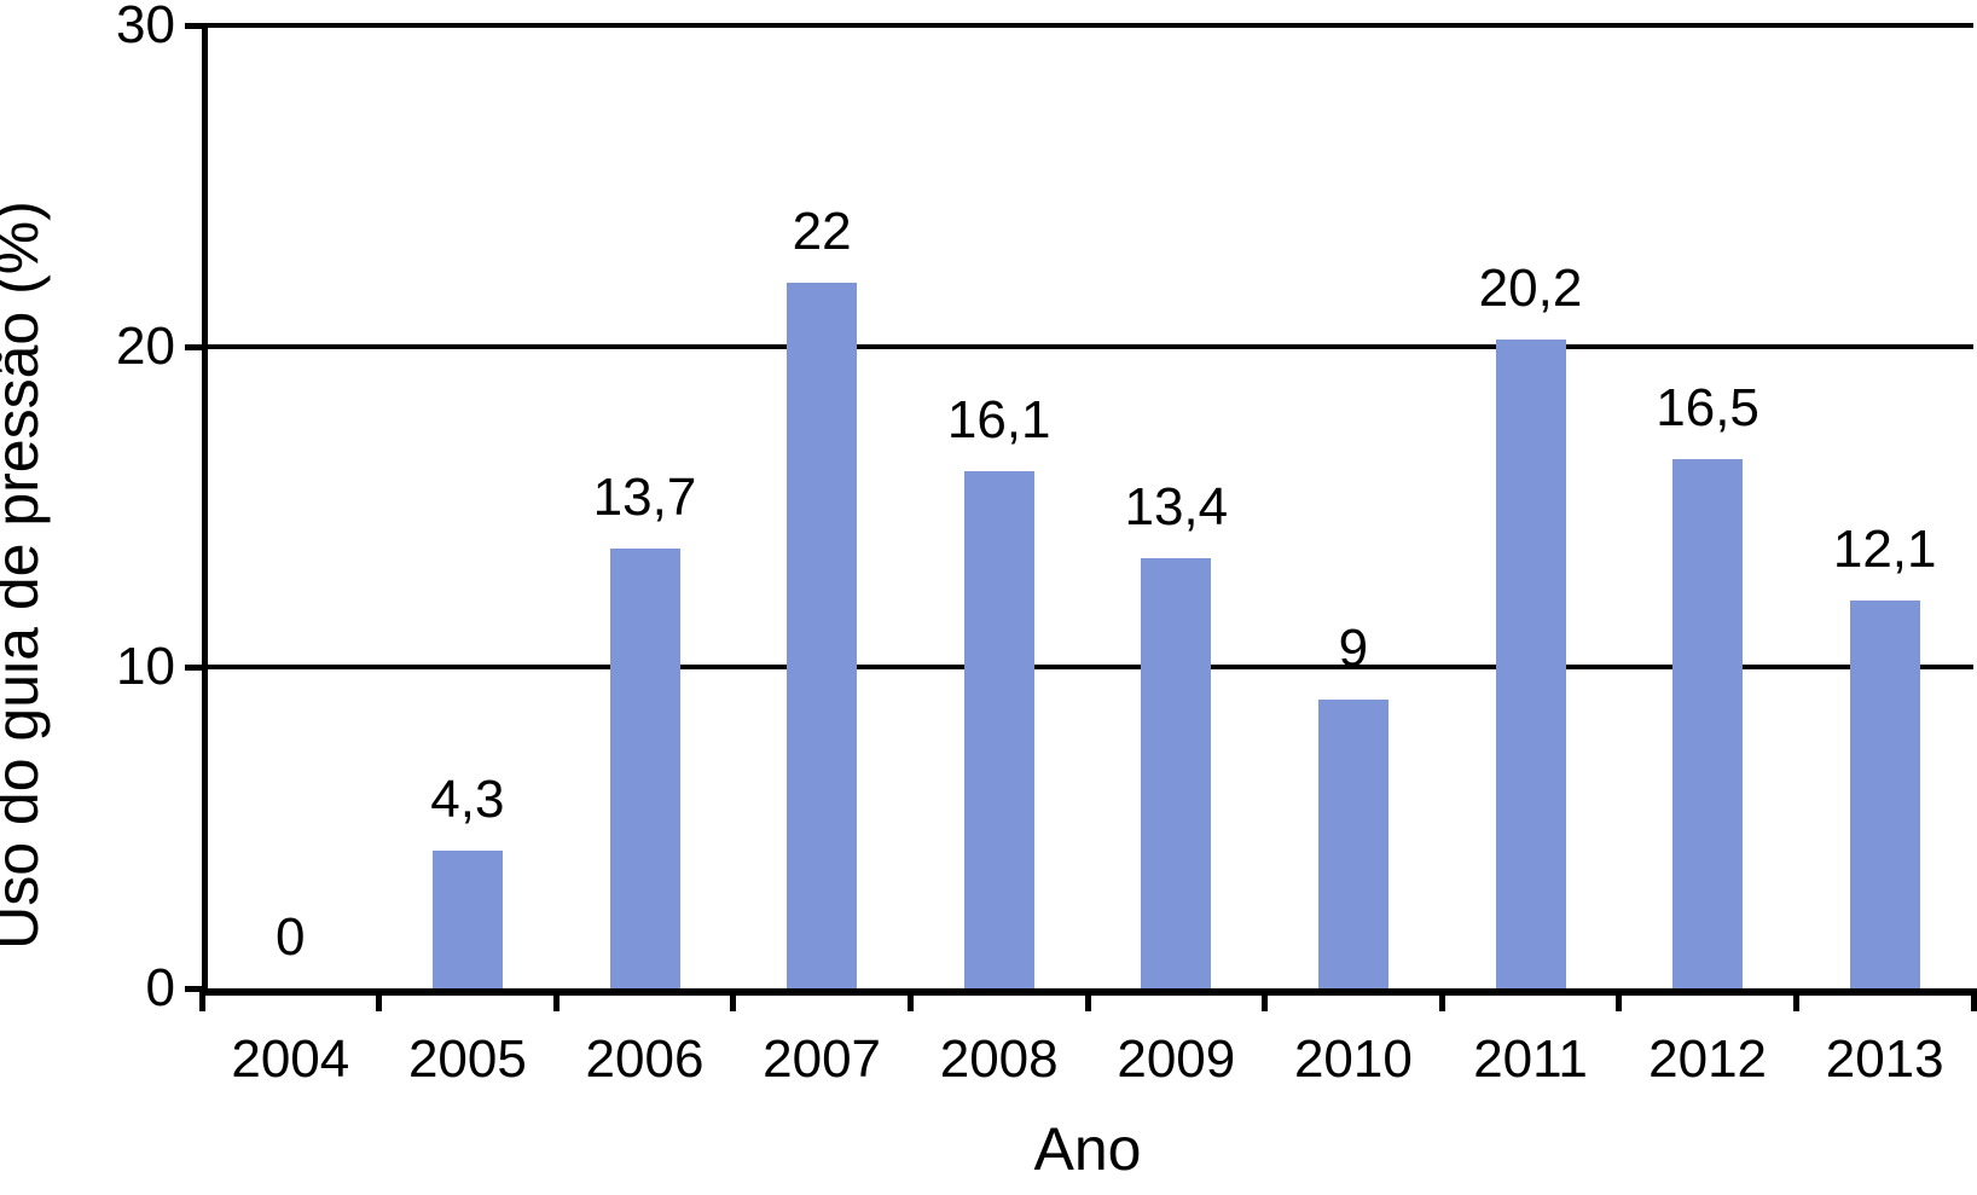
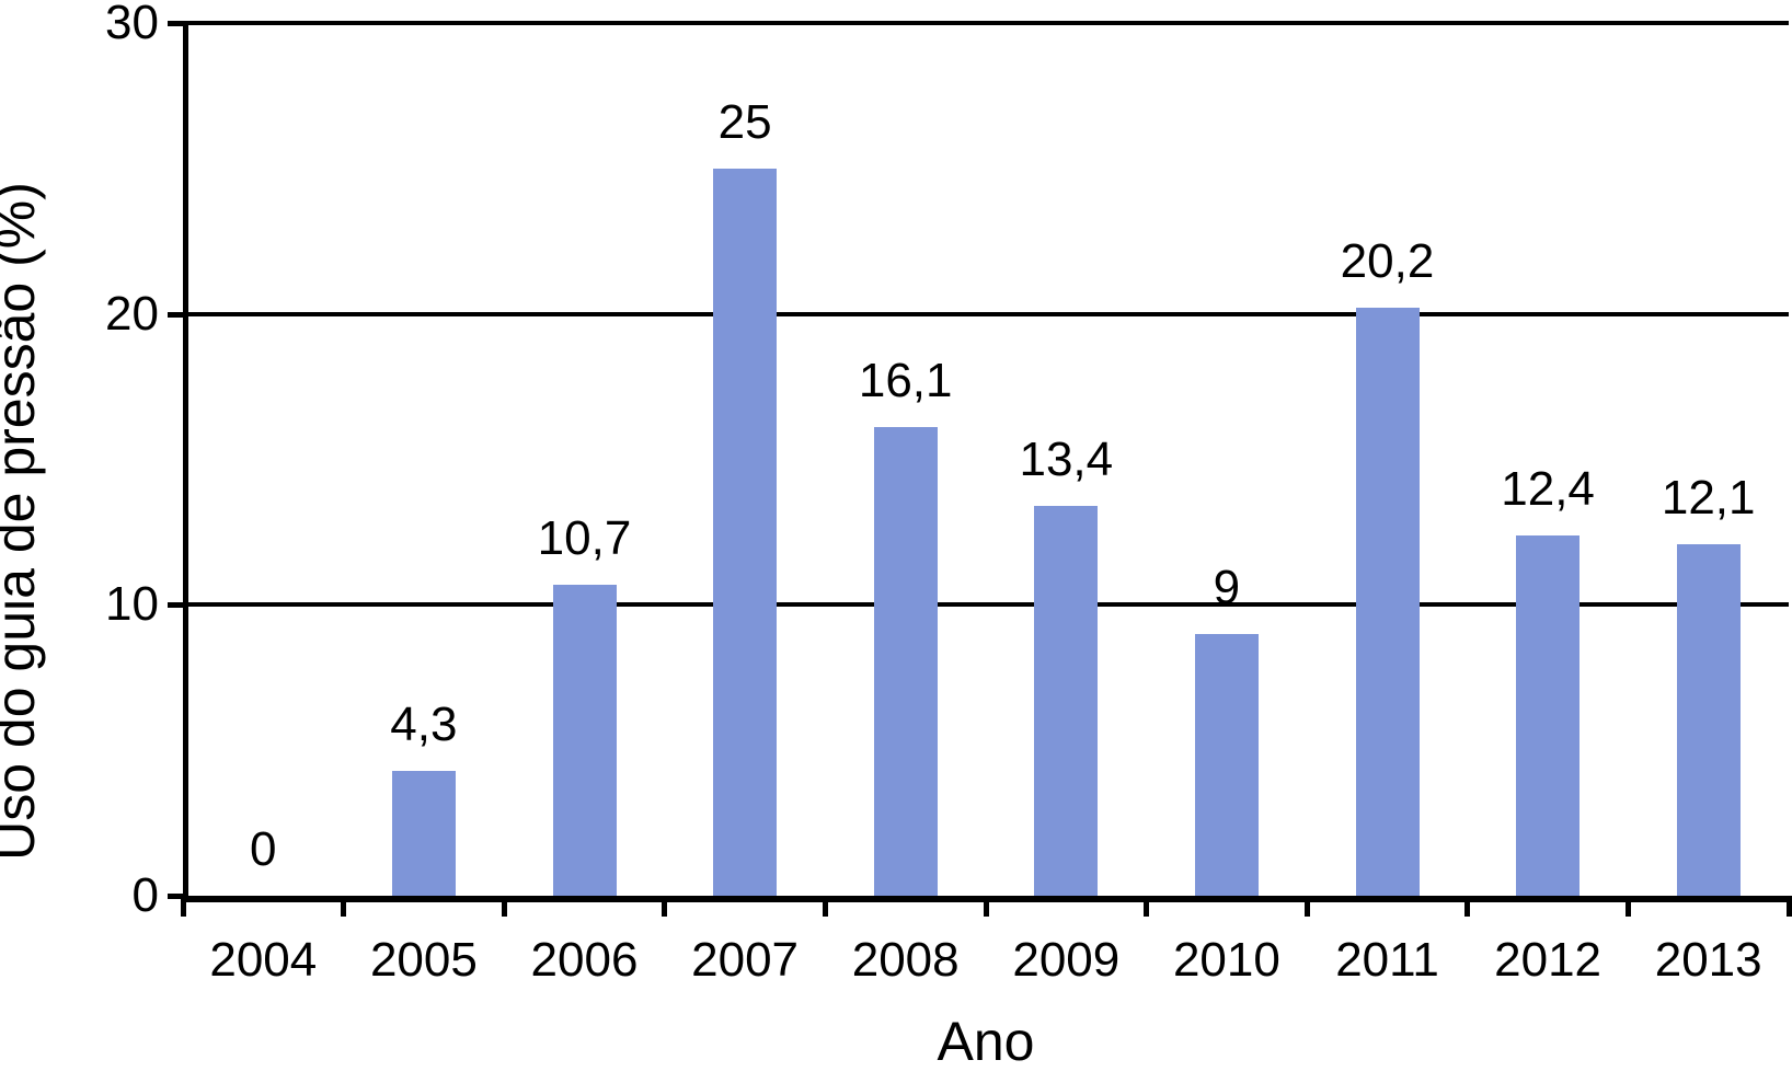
2006: 13,7 -> 10,7
2007: 22 -> 25
2012: 16,5 -> 12,4
